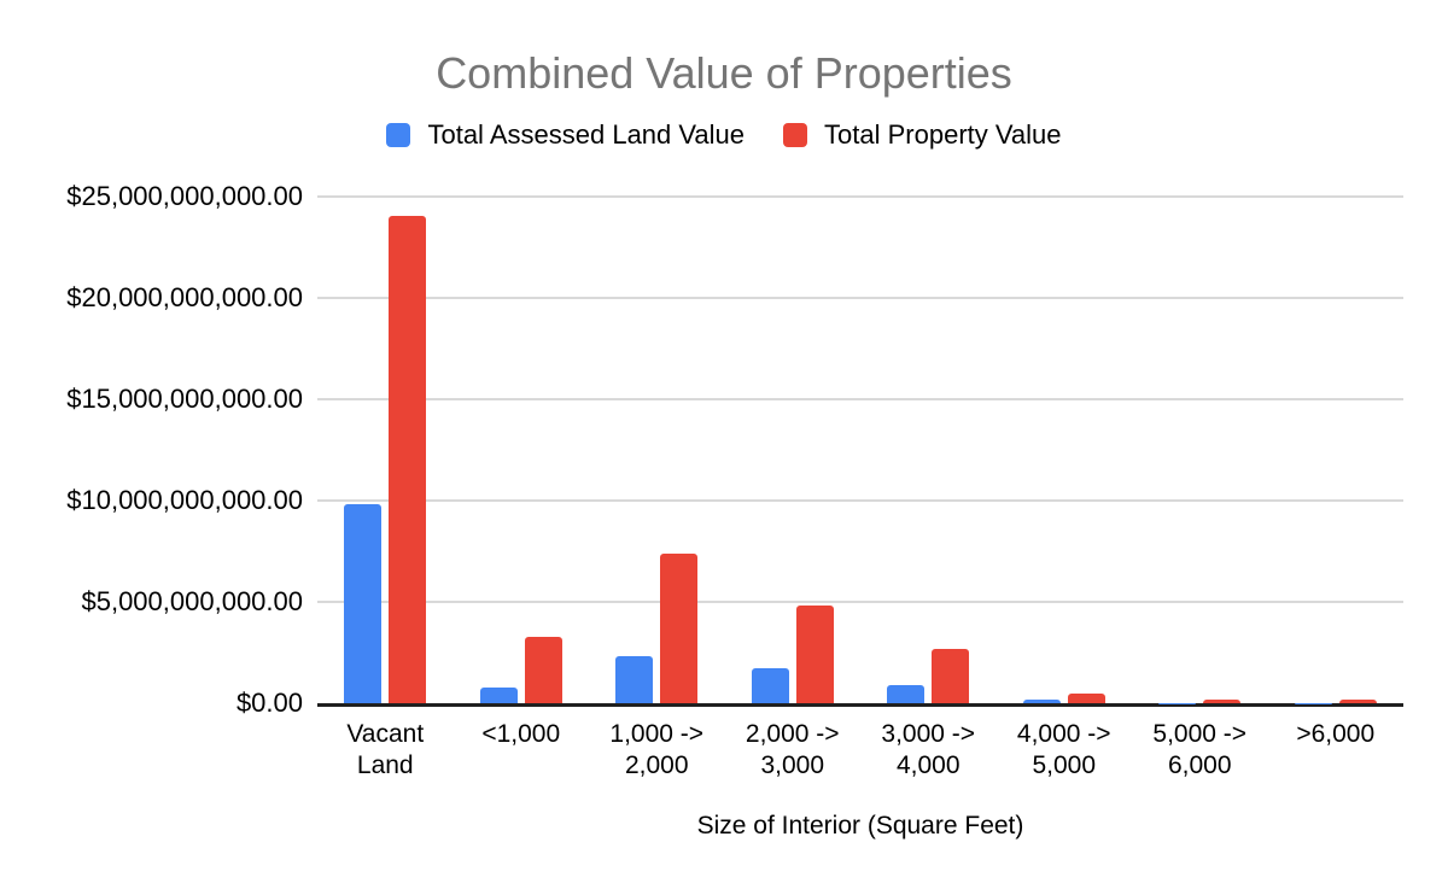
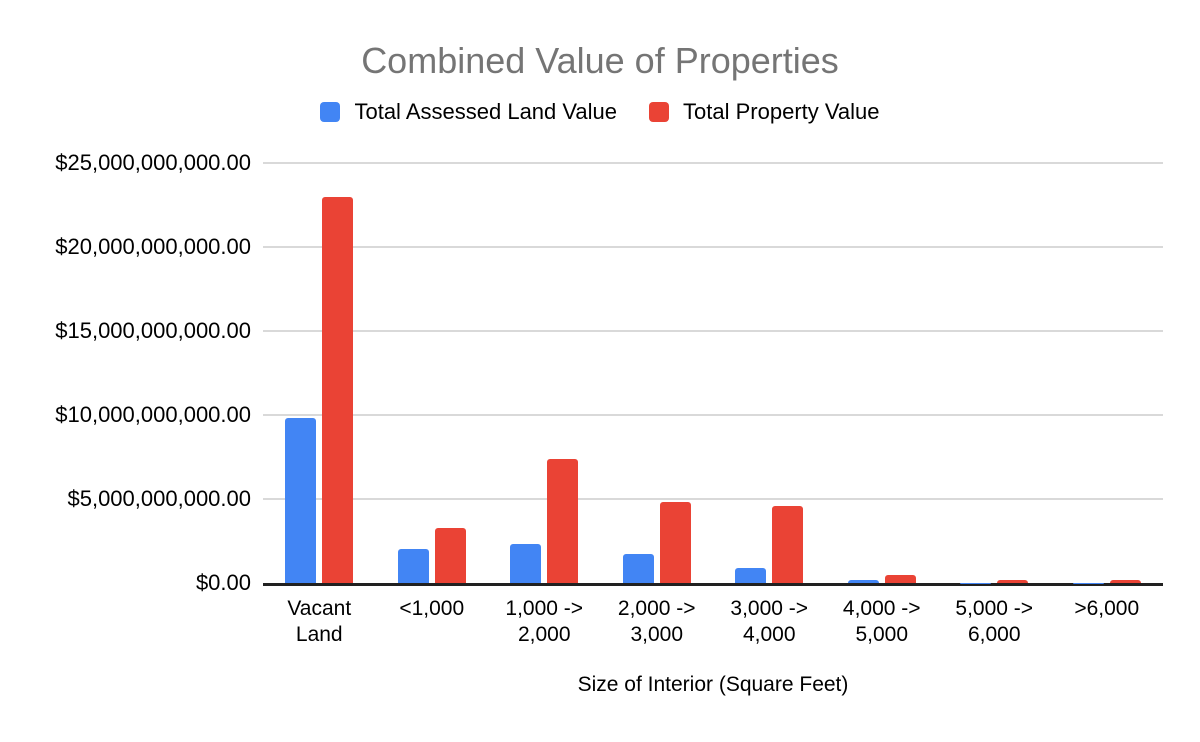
Total Property Value/Vacant Land: $24000000000 -> $23000000000
Total Assessed Land Value/<1,000: $800000000 -> $2000000000
Total Property Value/3,000 -> 4,000: $2700000000 -> $4600000000
